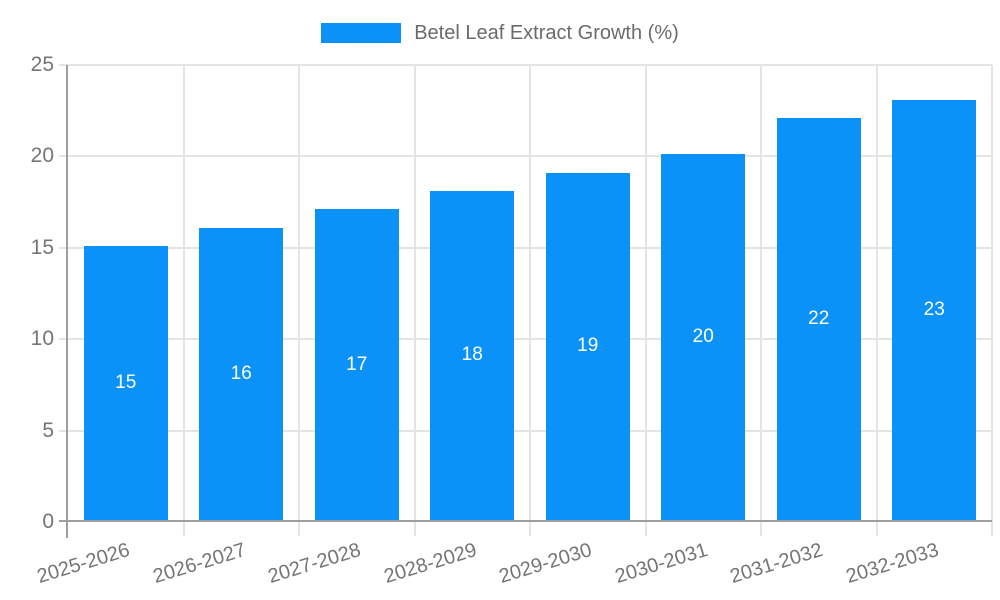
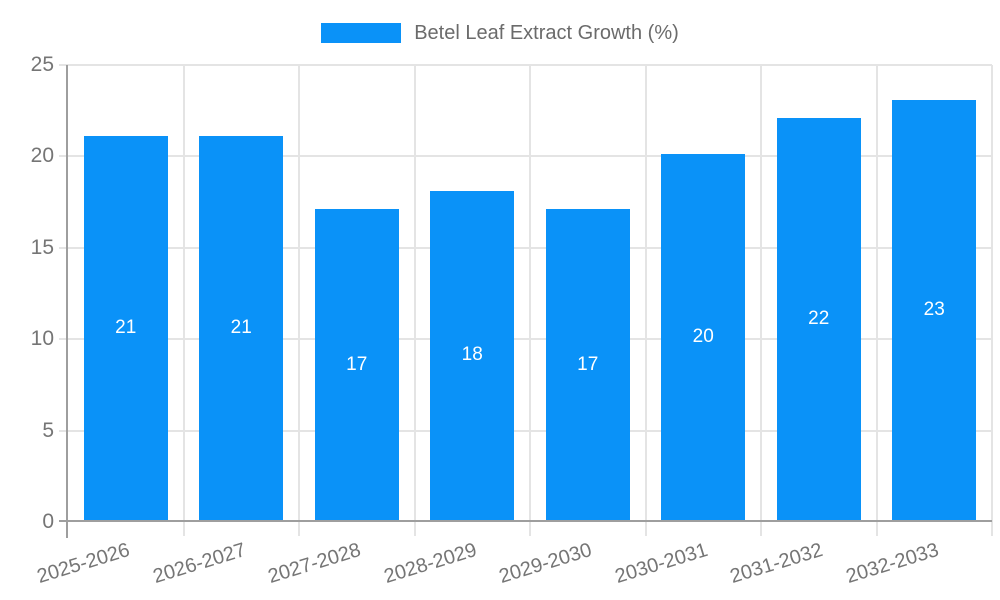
2025-2026: 15 -> 21
2026-2027: 16 -> 21
2029-2030: 19 -> 17
